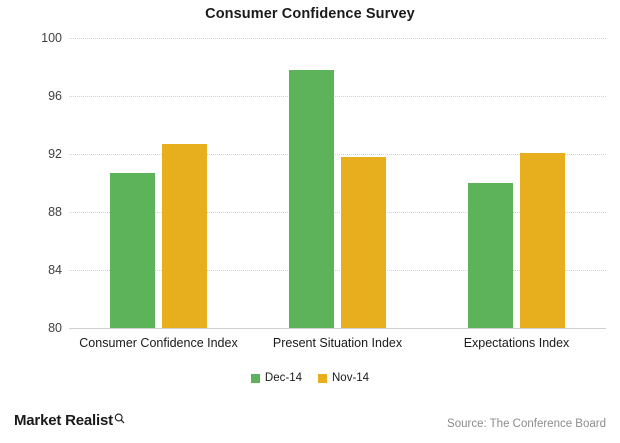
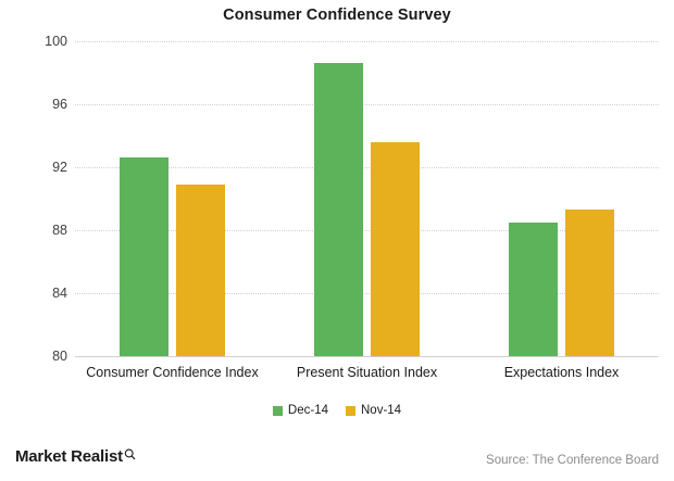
Dec-14/Consumer Confidence Index: 90.7 -> 92.6
Nov-14/Consumer Confidence Index: 92.7 -> 90.9
Dec-14/Present Situation Index: 97.8 -> 98.6
Nov-14/Present Situation Index: 91.8 -> 93.6
Dec-14/Expectations Index: 90.0 -> 88.5
Nov-14/Expectations Index: 92.1 -> 89.3
